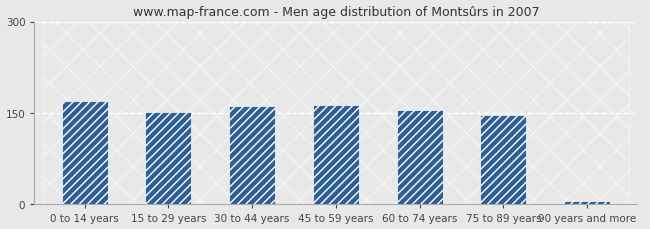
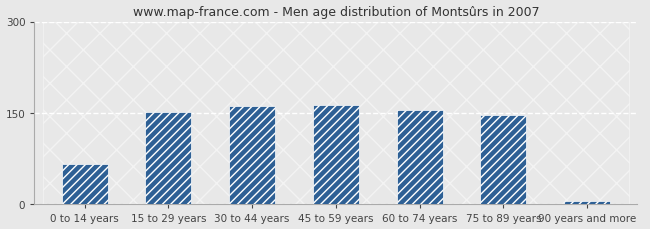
0 to 14 years: 170 -> 66
